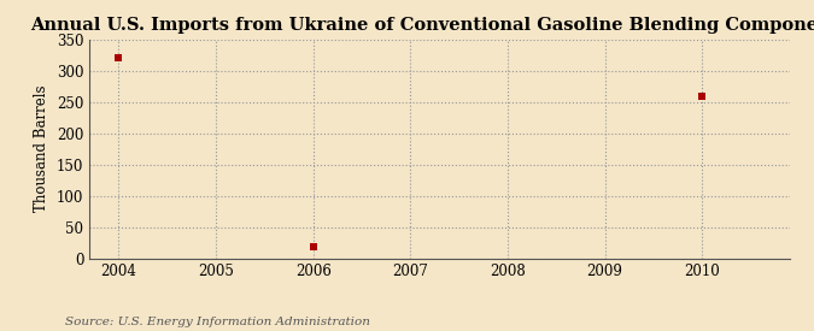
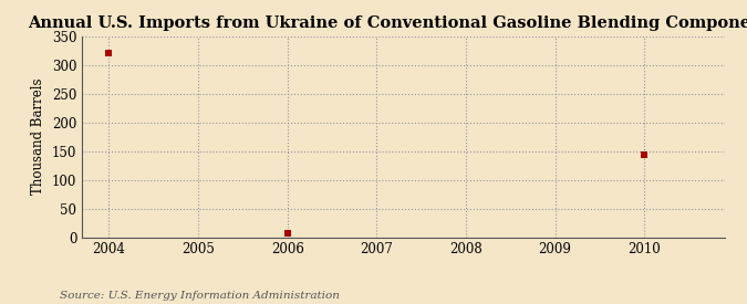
2006: 18 -> 7
2010: 260 -> 143
